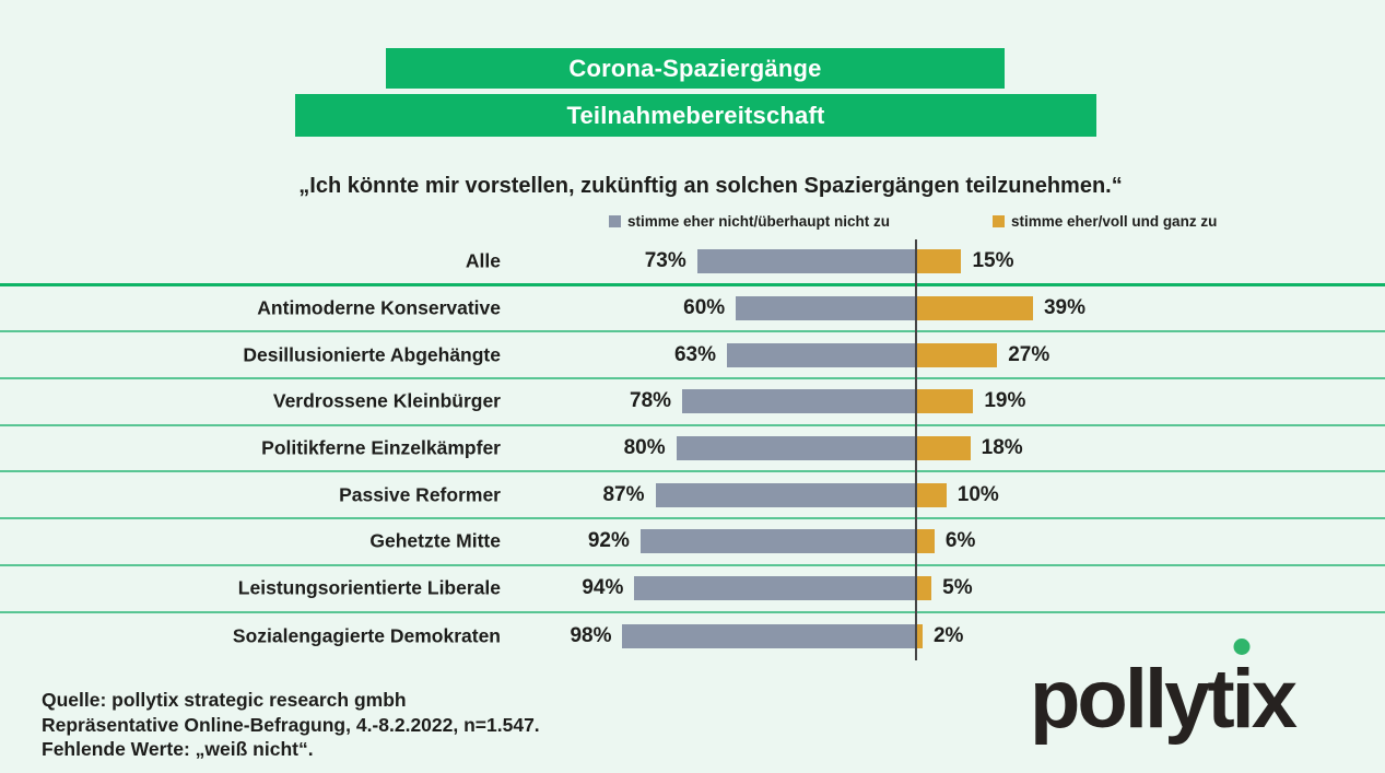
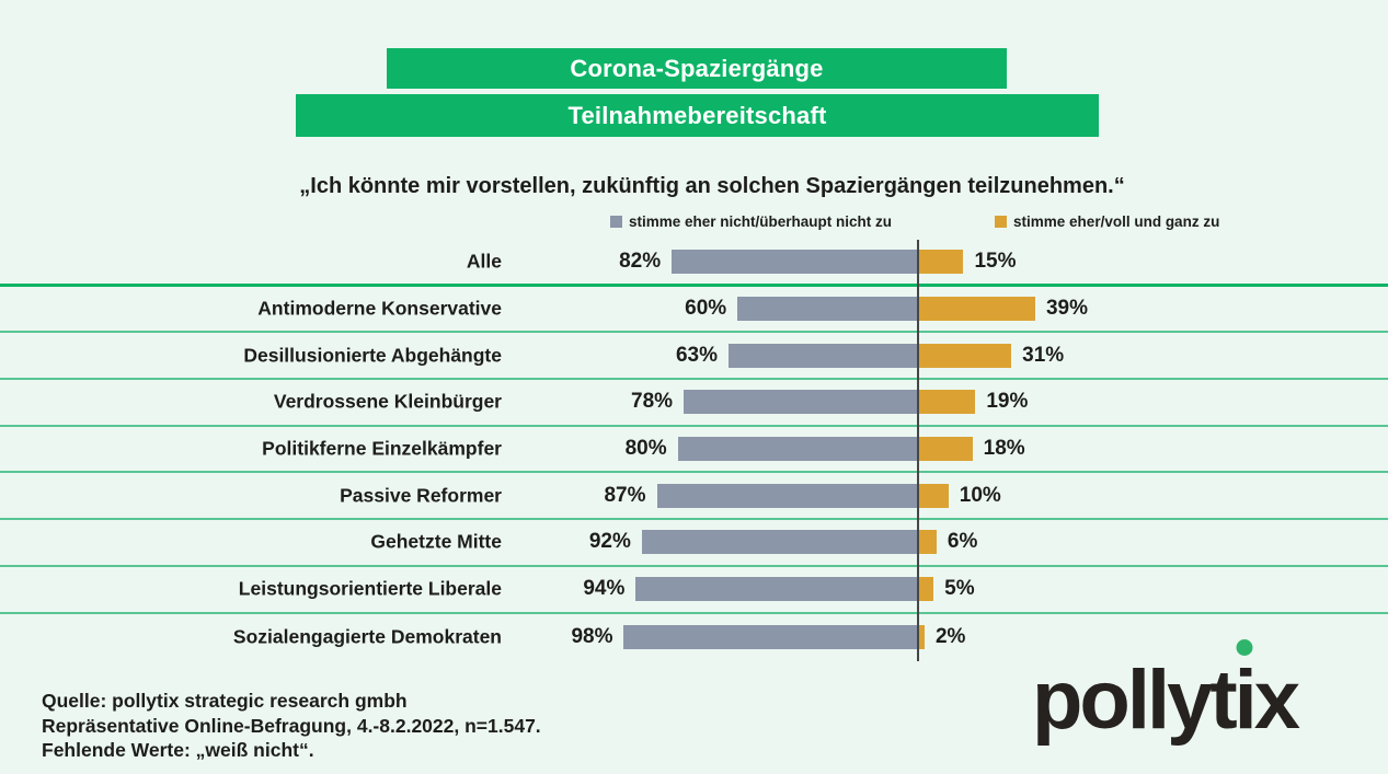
stimme eher nicht/überhaupt nicht zu/Alle: 73% -> 82%
stimme eher/voll und ganz zu/Desillusionierte Abgehängte: 27% -> 31%
